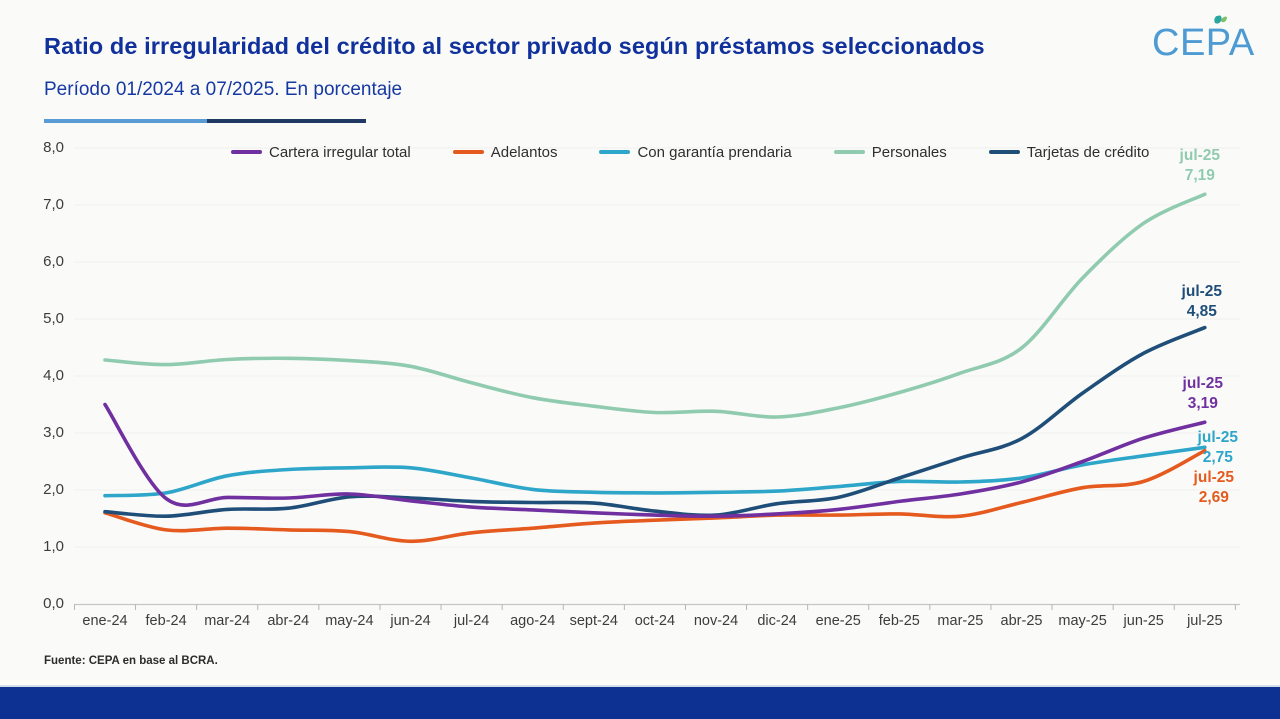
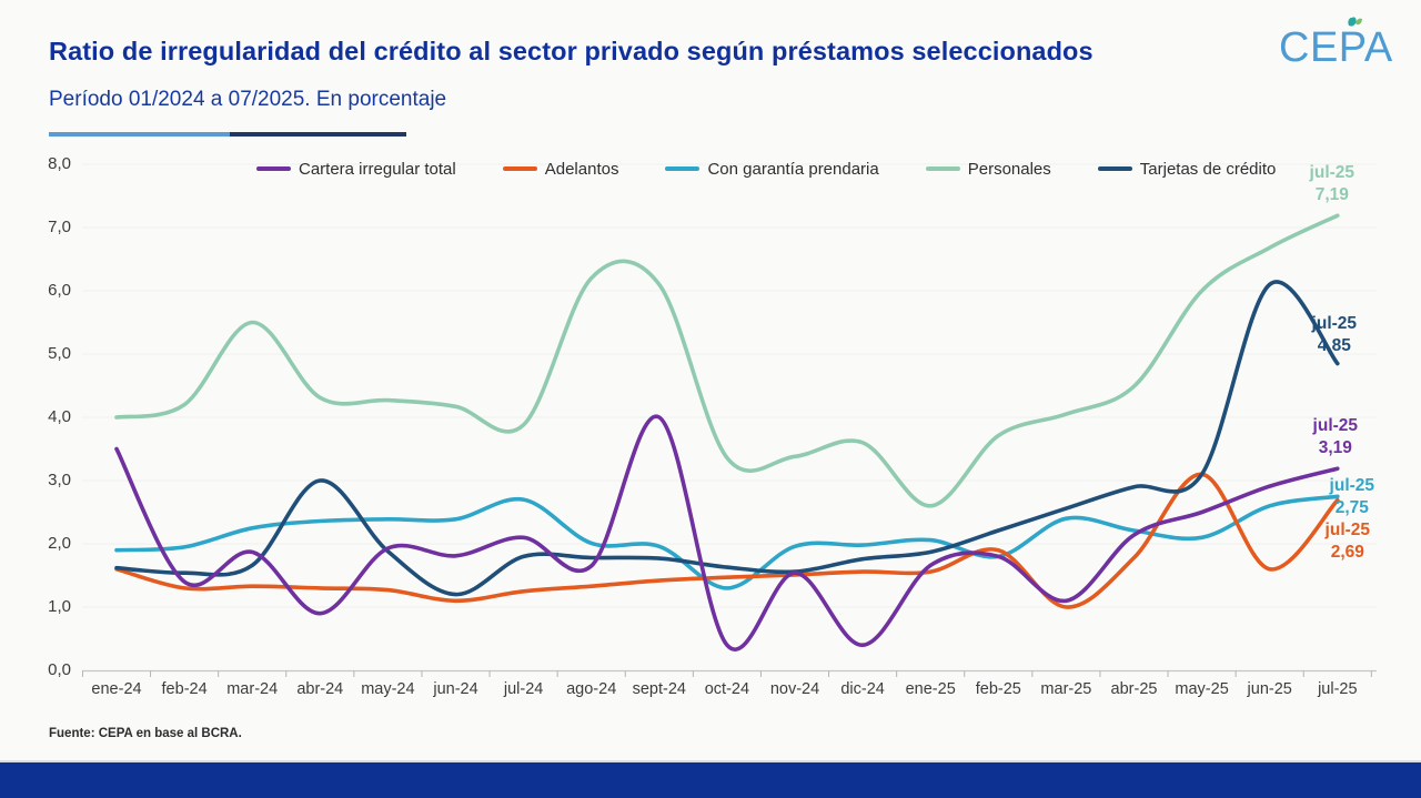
Personales/ene-24: 4,3 -> 4,0
Cartera irregular total/feb-24: 1,9 -> 1,4
Personales/mar-24: 4,3 -> 5,5
Cartera irregular total/abr-24: 1,9 -> 0,9
Tarjetas de crédito/abr-24: 1,7 -> 3,0
Tarjetas de crédito/jun-24: 1,9 -> 1,2
Cartera irregular total/jul-24: 1,7 -> 2,1
Con garantía prendaria/jul-24: 2,2 -> 2,7
Personales/ago-24: 3,6 -> 6,2
Cartera irregular total/sept-24: 1,6 -> 4,0
Personales/sept-24: 3,5 -> 6,1
Cartera irregular total/oct-24: 1,6 -> 0,4
Con garantía prendaria/oct-24: 1,9 -> 1,3
Cartera irregular total/dic-24: 1,6 -> 0,4
Personales/dic-24: 3,3 -> 3,6
Personales/ene-25: 3,4 -> 2,6
Adelantos/feb-25: 1,6 -> 1,9
Con garantía prendaria/feb-25: 2,1 -> 1,8
Cartera irregular total/mar-25: 1,9 -> 1,1
Adelantos/mar-25: 1,5 -> 1,0
Con garantía prendaria/mar-25: 2,1 -> 2,4
Adelantos/may-25: 2,0 -> 3,1
Con garantía prendaria/may-25: 2,4 -> 2,1
Personales/may-25: 5,7 -> 6,0
Tarjetas de crédito/may-25: 3,7 -> 3,1
Adelantos/jun-25: 2,1 -> 1,6
Tarjetas de crédito/jun-25: 4,4 -> 6,1
